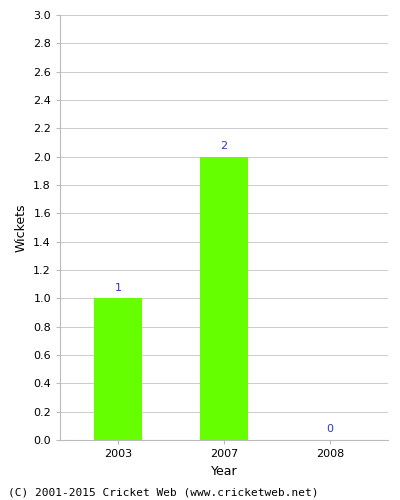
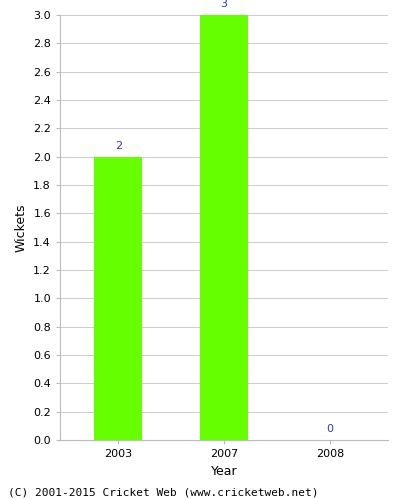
2003: 1 -> 2
2007: 2 -> 3
